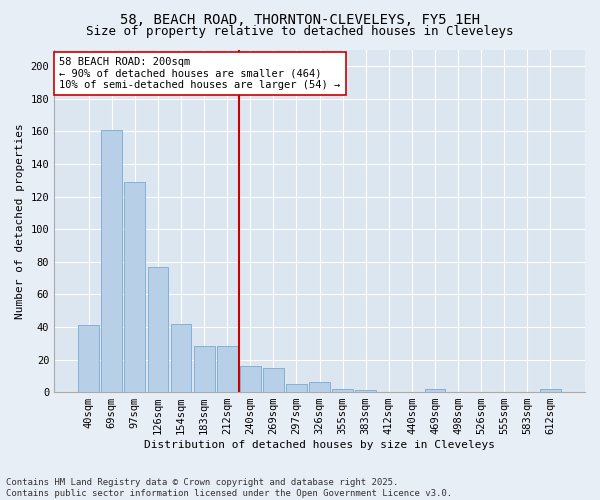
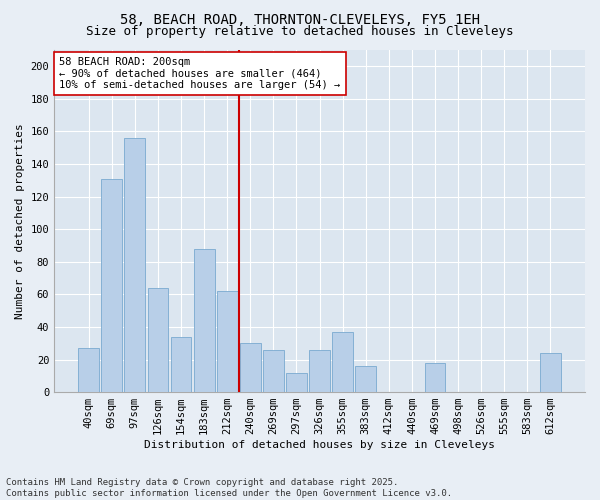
40sqm: 41 -> 27
69sqm: 161 -> 131
97sqm: 129 -> 156
126sqm: 77 -> 64
154sqm: 42 -> 34
183sqm: 28 -> 88
212sqm: 28 -> 62
240sqm: 16 -> 30
269sqm: 15 -> 26
297sqm: 5 -> 12
326sqm: 6 -> 26
355sqm: 2 -> 37
383sqm: 1 -> 16
469sqm: 2 -> 18
612sqm: 2 -> 24
